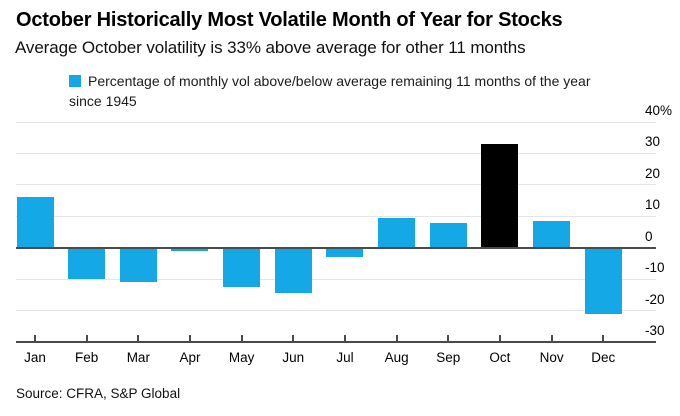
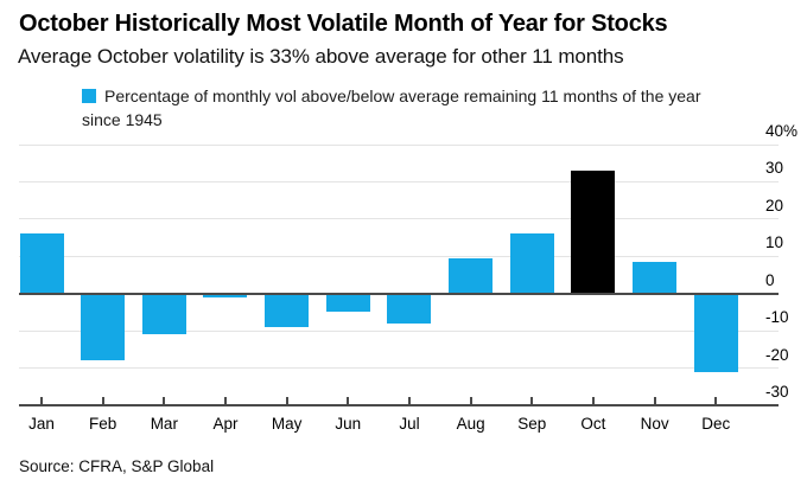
Feb: -10% -> -18%
May: -12% -> -9%
Jun: -14% -> -5%
Jul: -3% -> -8%
Sep: 8% -> 16%
